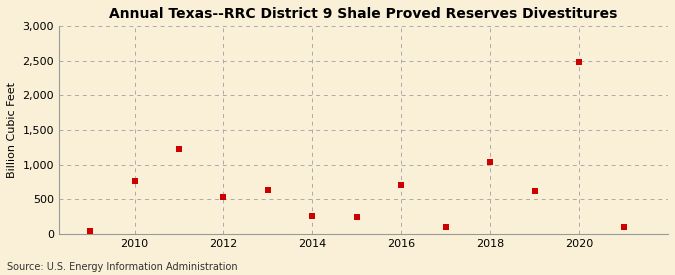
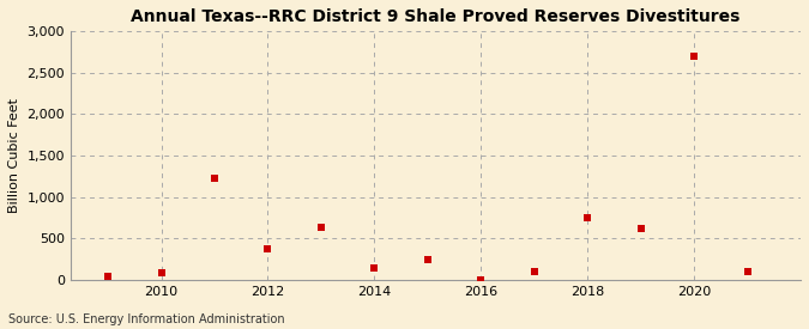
2010: 760 -> 90
2012: 540 -> 370
2014: 260 -> 140
2016: 700 -> 0
2018: 1,040 -> 750
2020: 2,480 -> 2,700
